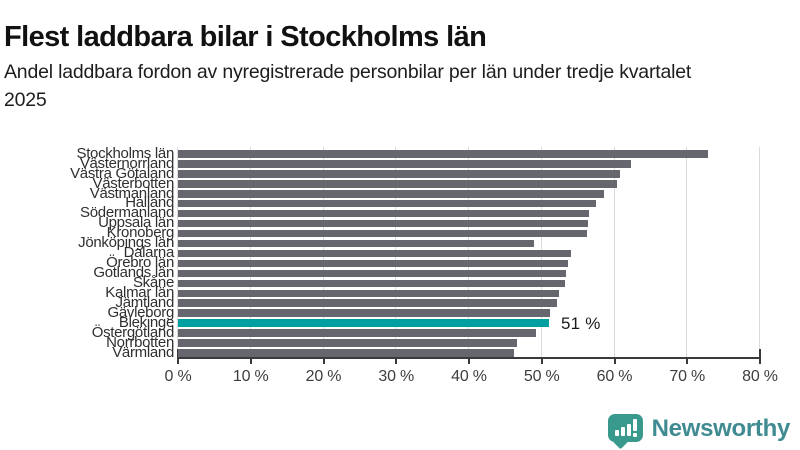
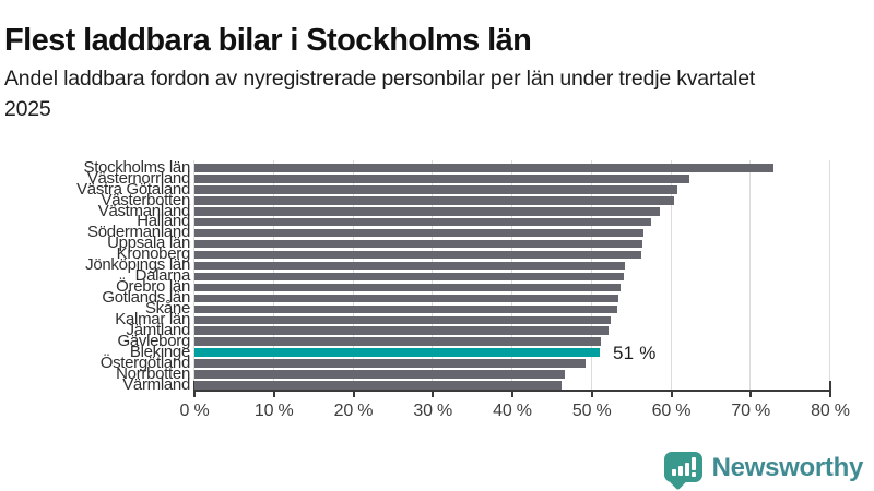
Jönköpings län: 49% -> 54%
